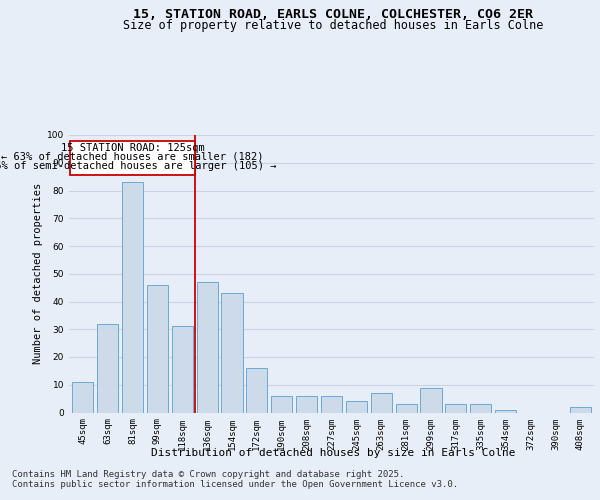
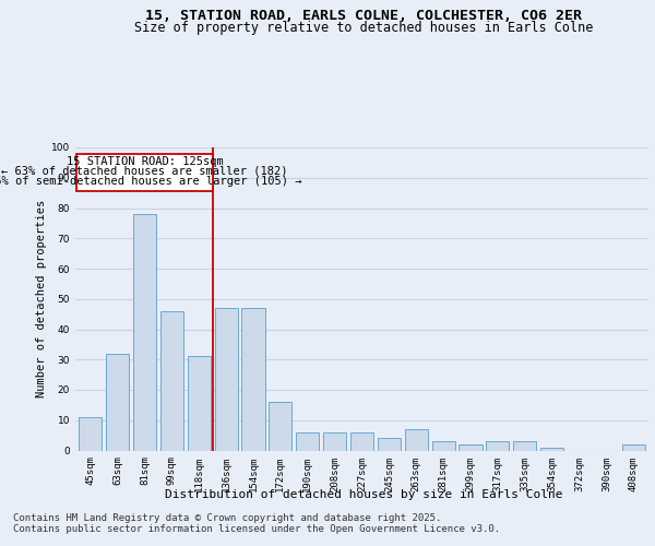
81sqm: 83 -> 78
154sqm: 43 -> 47
299sqm: 9 -> 2
